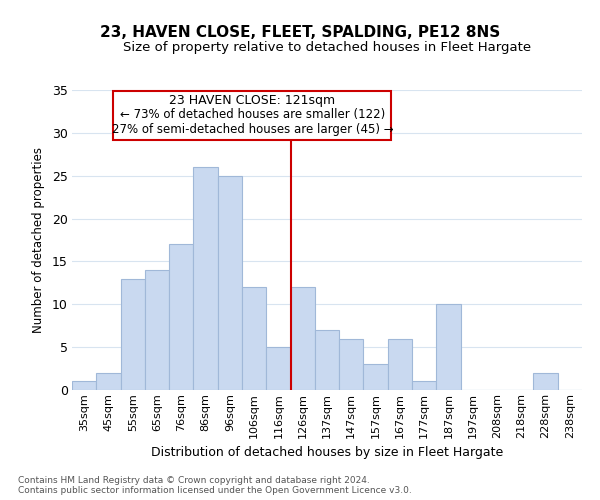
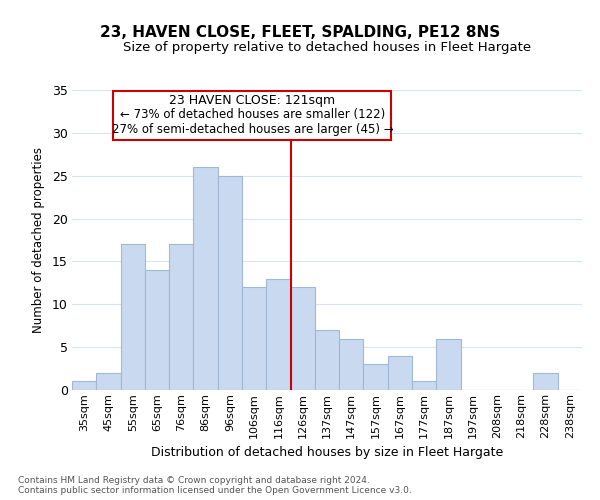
55sqm: 13 -> 17
116sqm: 5 -> 13
167sqm: 6 -> 4
187sqm: 10 -> 6
